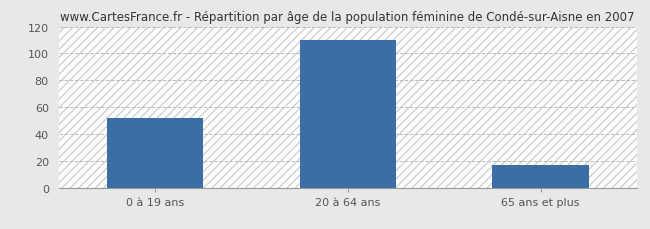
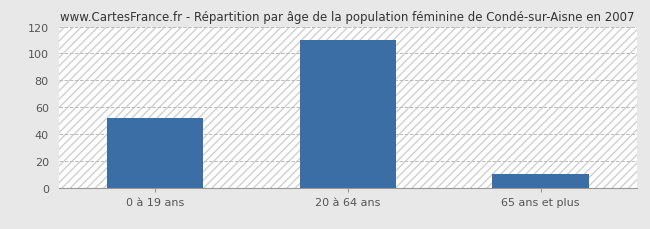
65 ans et plus: 17 -> 10
